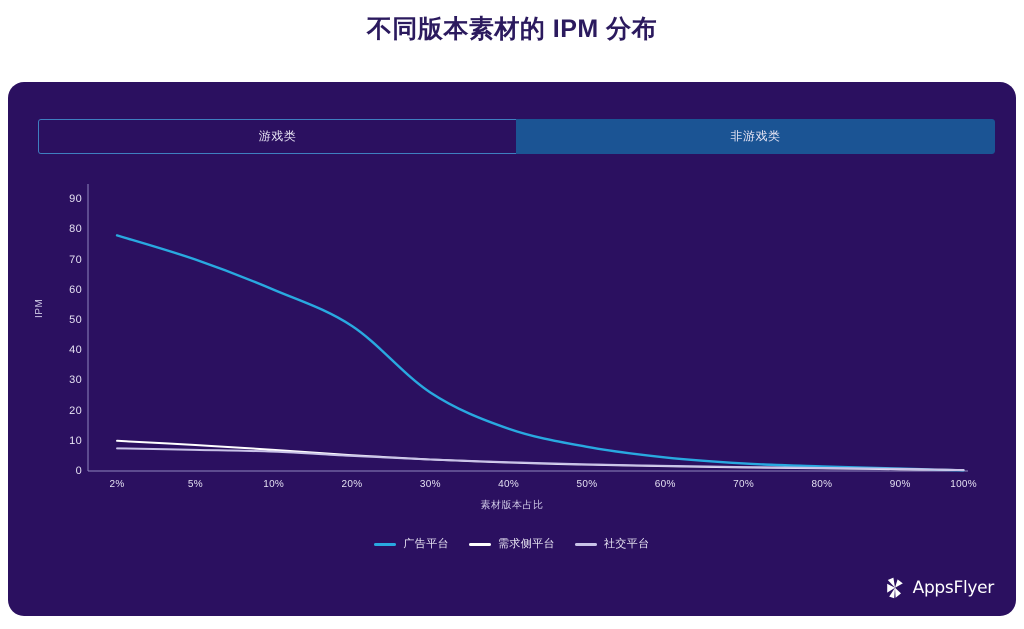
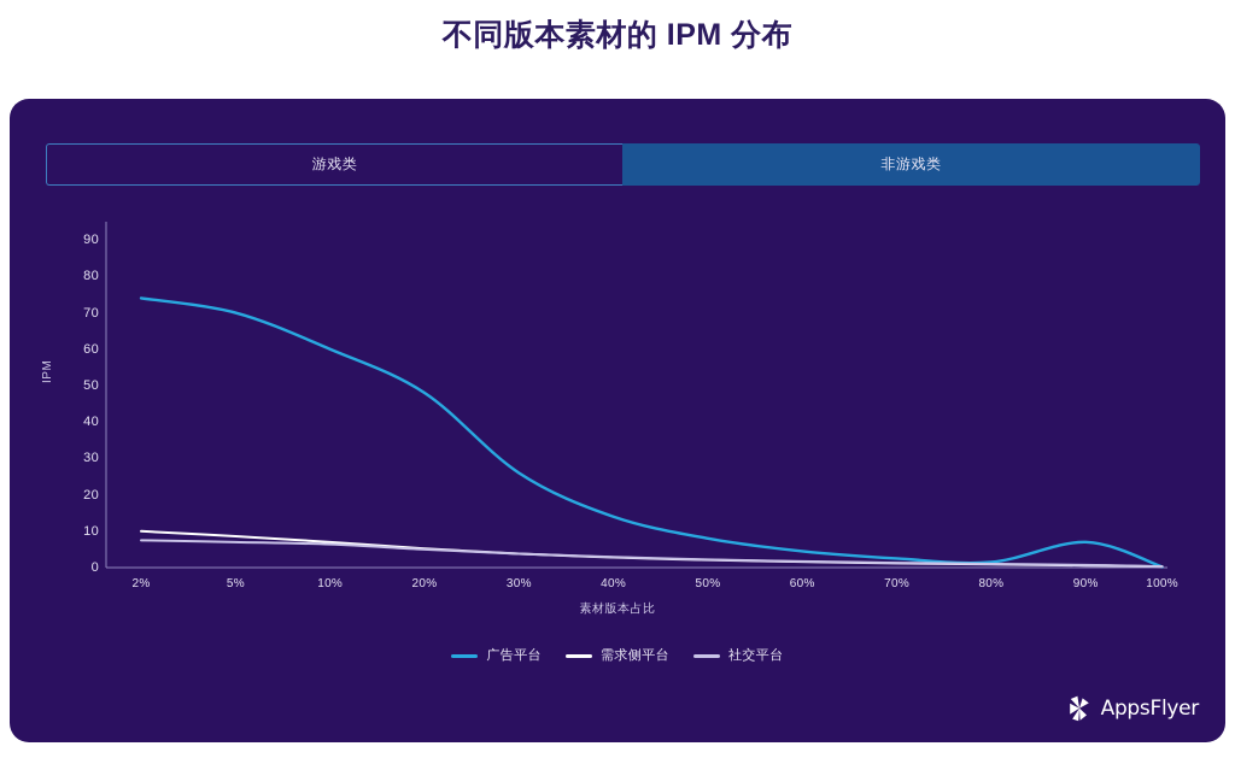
广告平台/2%: 78 -> 74
广告平台/90%: 1 -> 7
